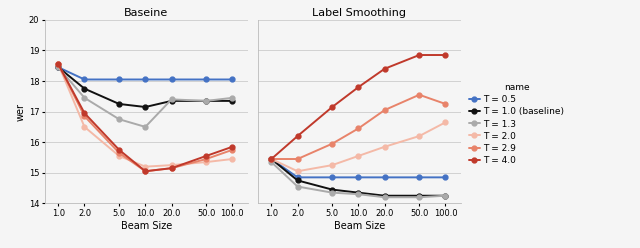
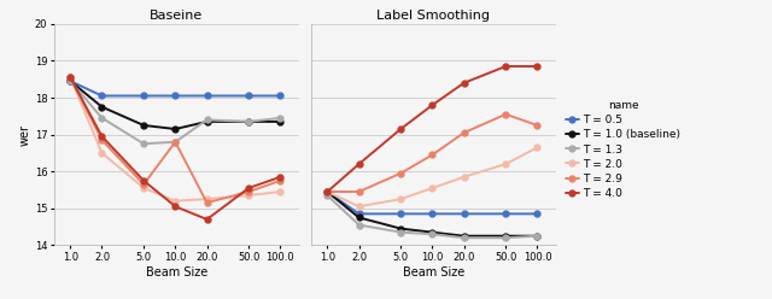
Baseine/T = 1.3/10.0: 16.50 -> 16.80
Baseine/T = 2.9/10.0: 15.05 -> 16.80
Baseine/T = 4.0/20.0: 15.15 -> 14.70
